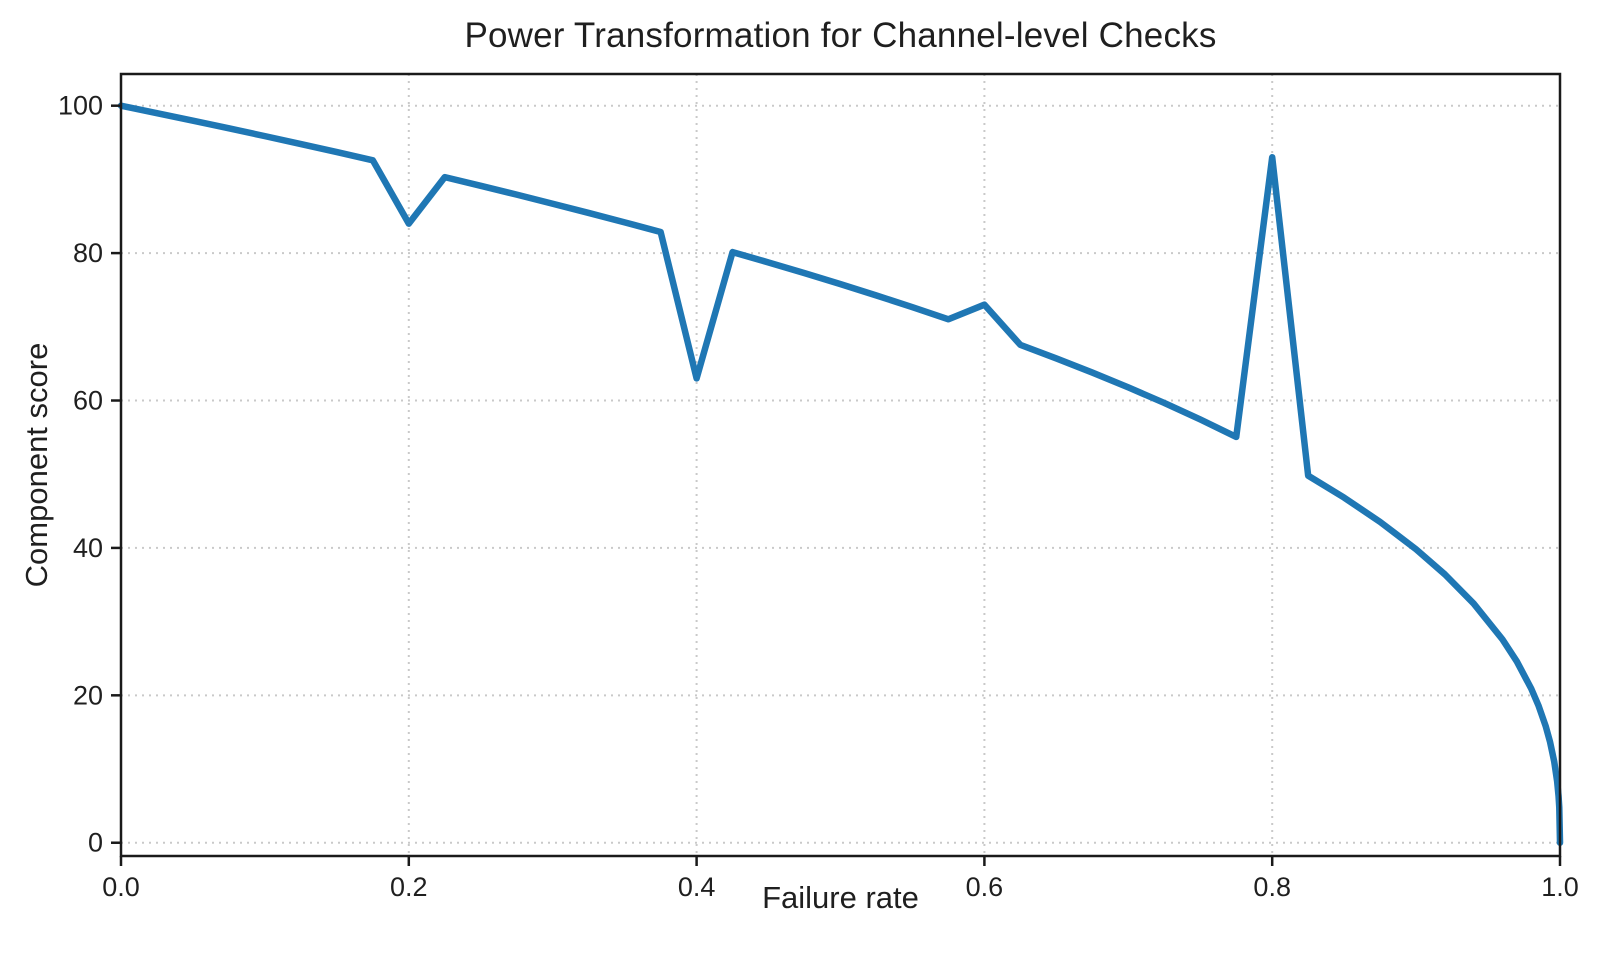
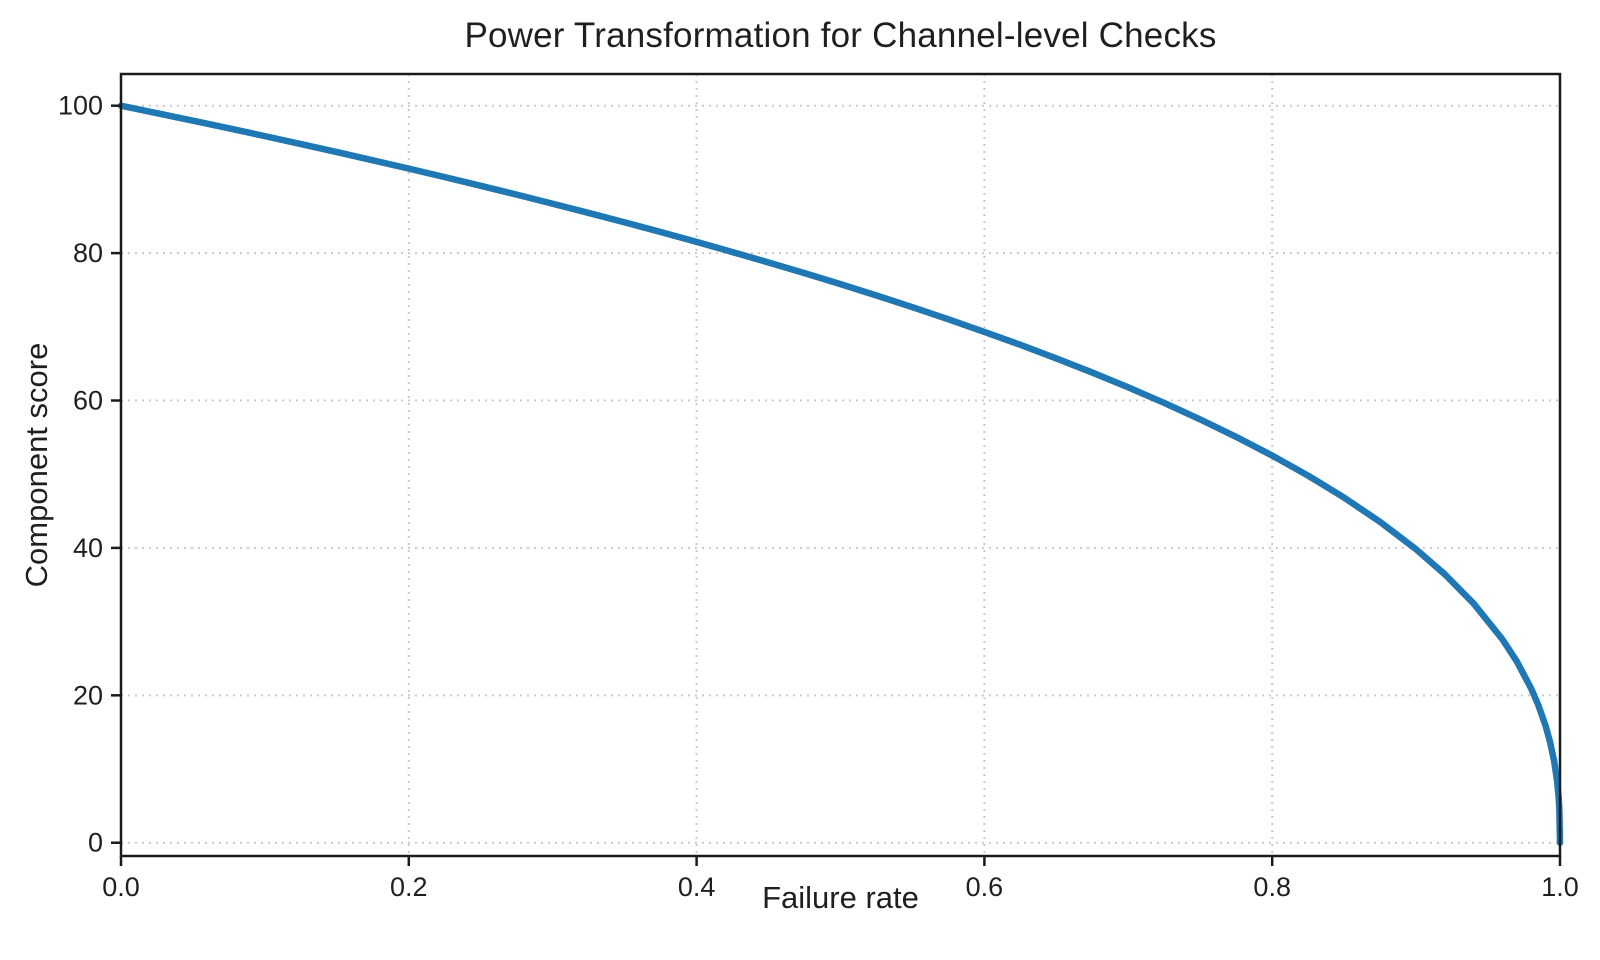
0.2: 84 -> 91
0.4: 63 -> 82
0.6: 73 -> 69
0.8: 93 -> 53
